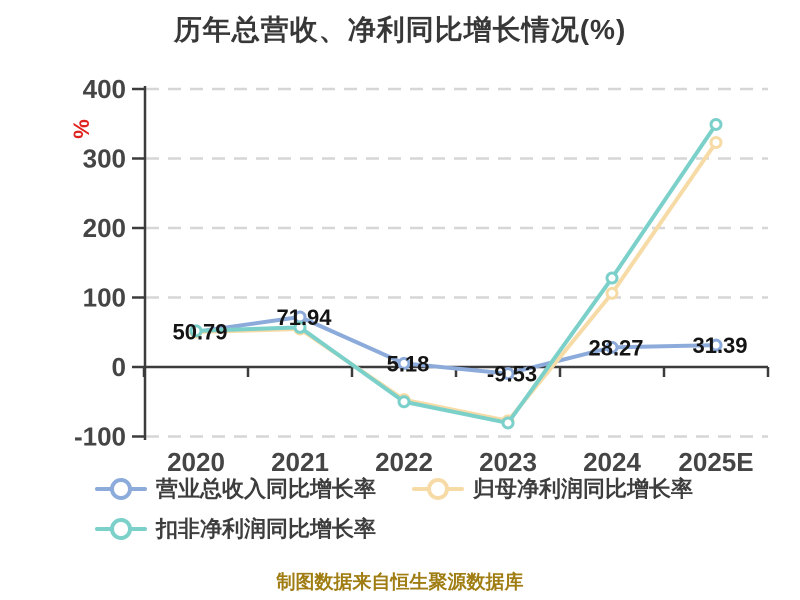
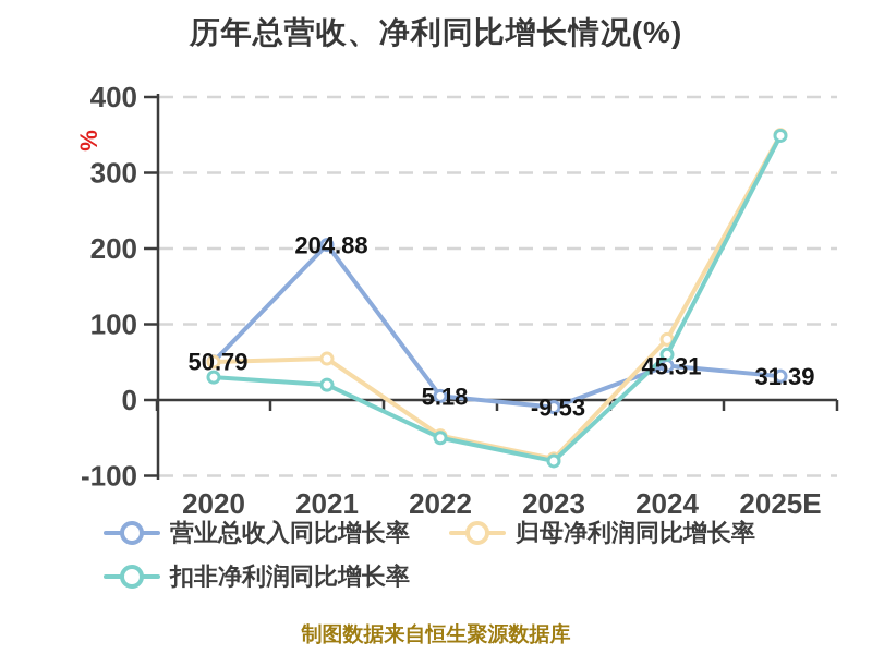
扣非净利润同比增长率/2020: 50 -> 30
营业总收入同比增长率/2021: 71.94 -> 204.88
扣非净利润同比增长率/2021: 60 -> 20
营业总收入同比增长率/2024: 28.27 -> 45.31
归母净利润同比增长率/2024: 110 -> 80
扣非净利润同比增长率/2024: 130 -> 60
归母净利润同比增长率/2025E: 320 -> 350
